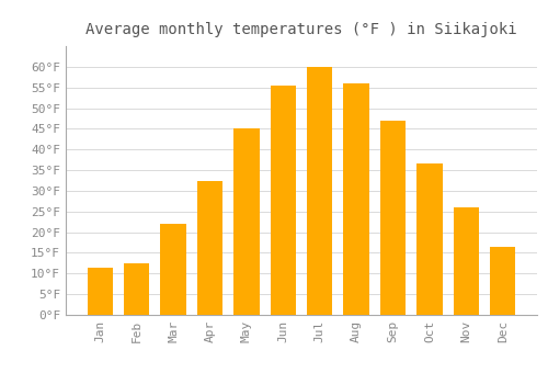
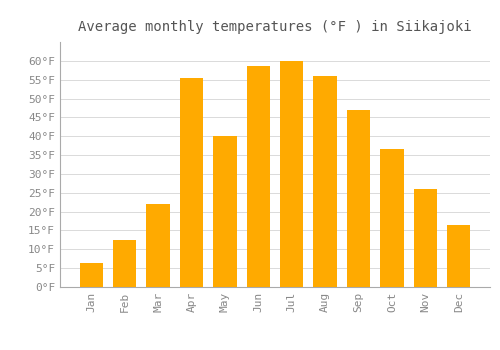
Jan: 11.5°F -> 6.5°F
Apr: 32.5°F -> 55.5°F
May: 45.0°F -> 40.0°F
Jun: 55.5°F -> 58.5°F
